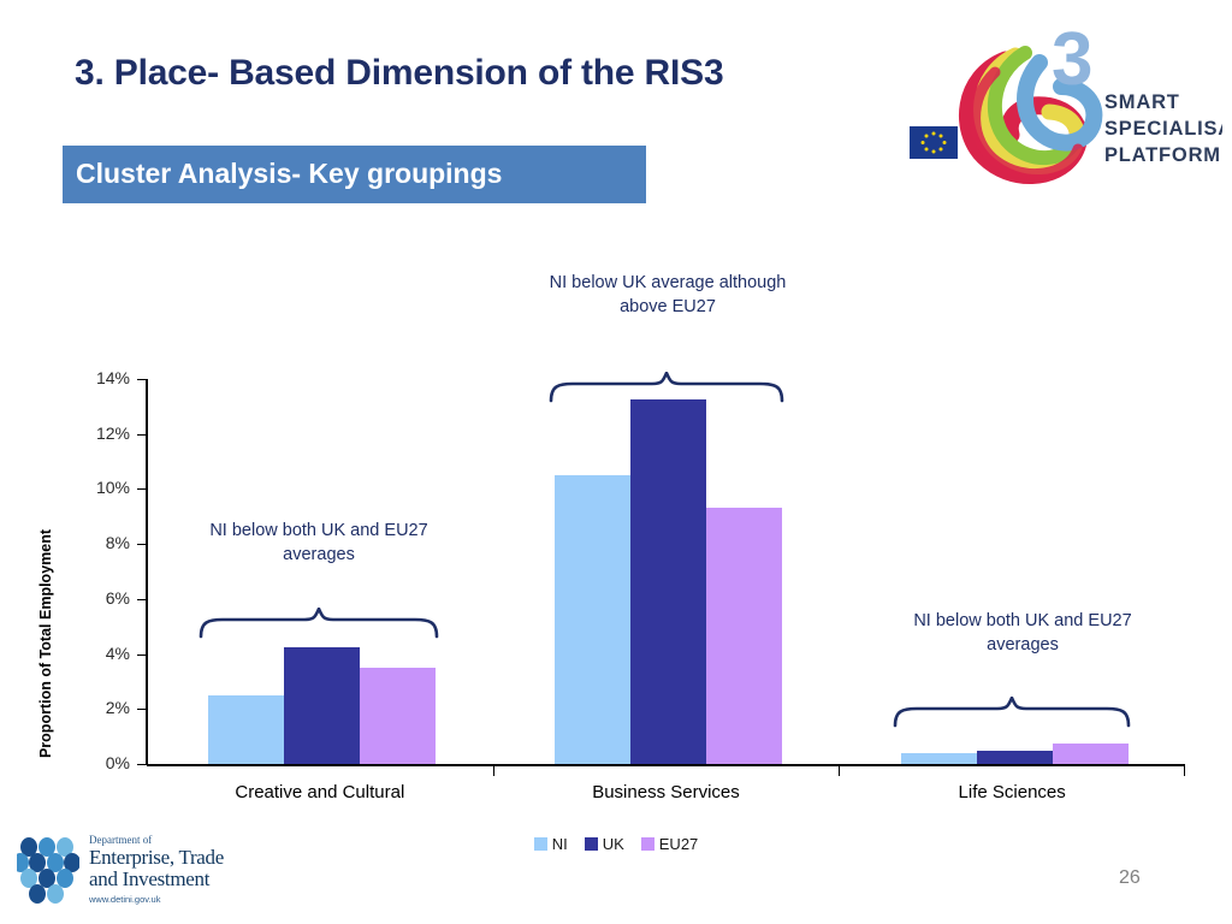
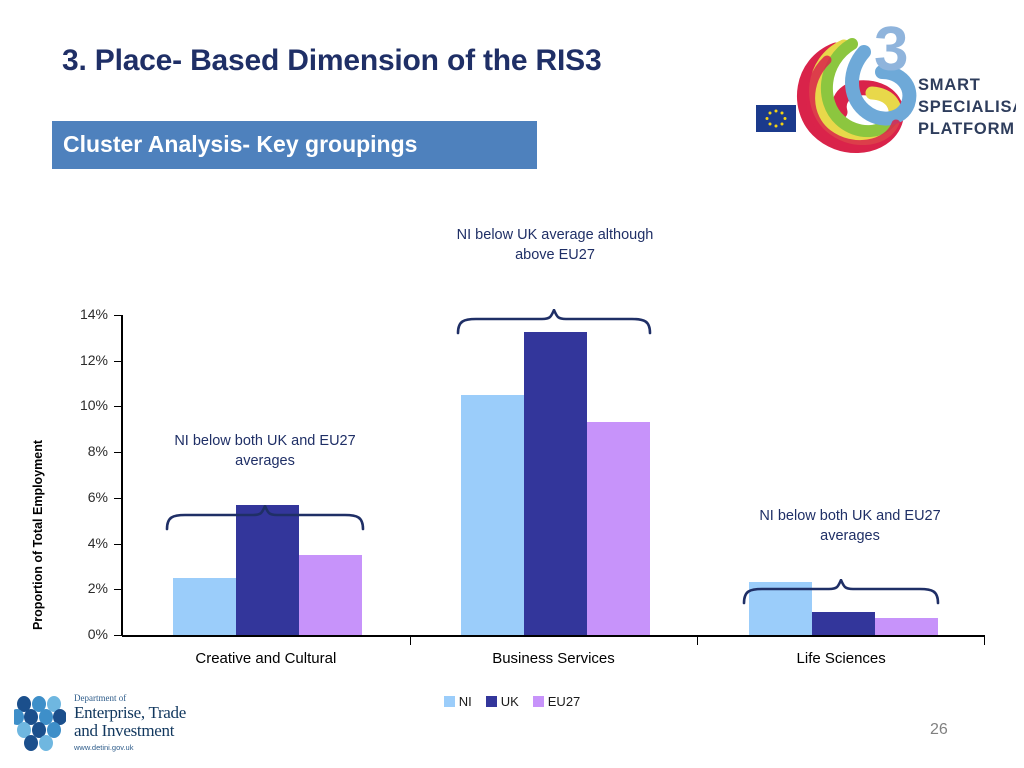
UK/Creative and Cultural: 4.2% -> 5.7%
NI/Life Sciences: 0.4% -> 2.3%
UK/Life Sciences: 0.5% -> 1.0%
